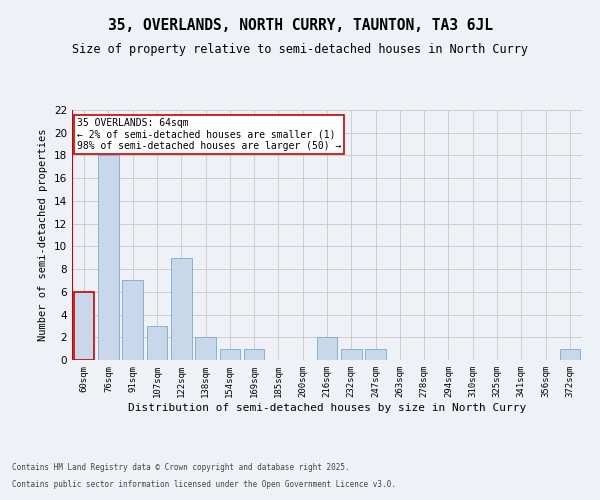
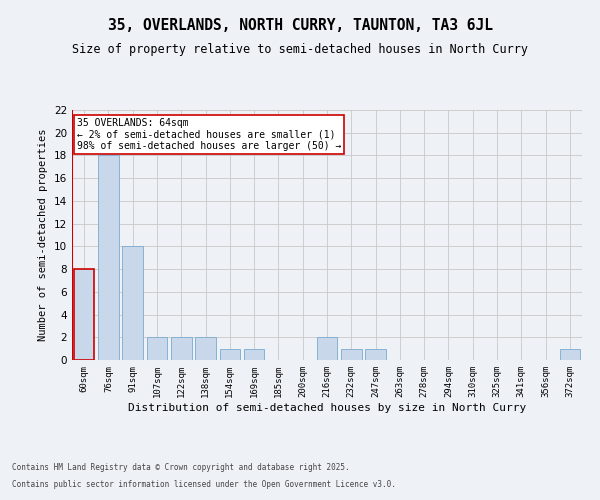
60sqm: 6 -> 8
91sqm: 7 -> 10
107sqm: 3 -> 2
122sqm: 9 -> 2
